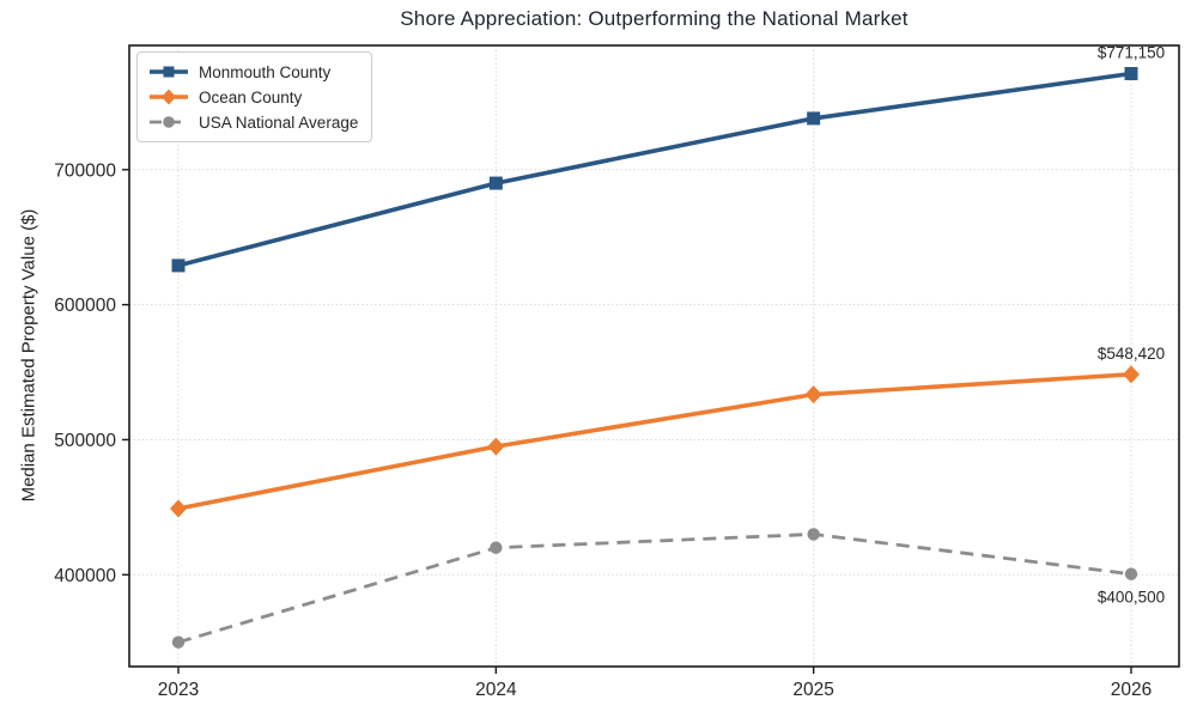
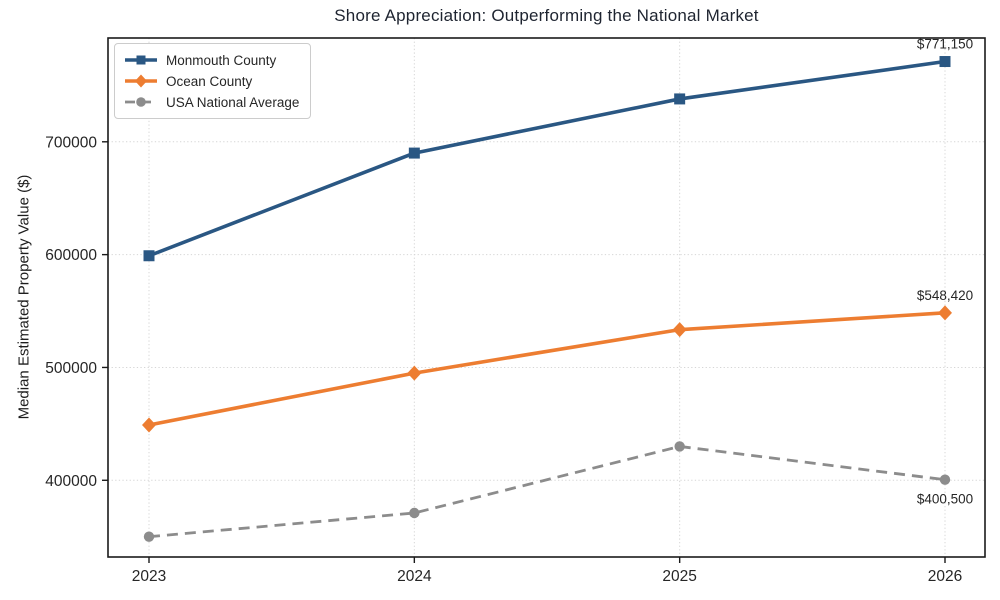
Monmouth County/2023: 629000 -> 599000
USA National Average/2024: 420000 -> 371000
